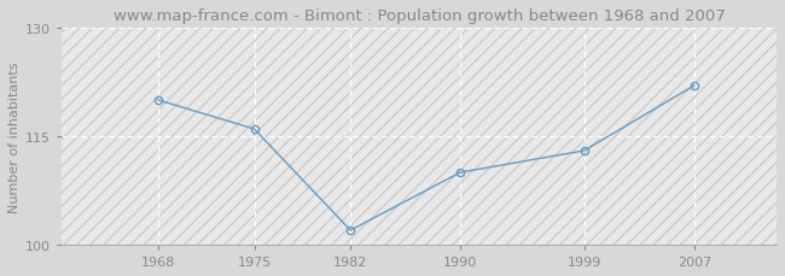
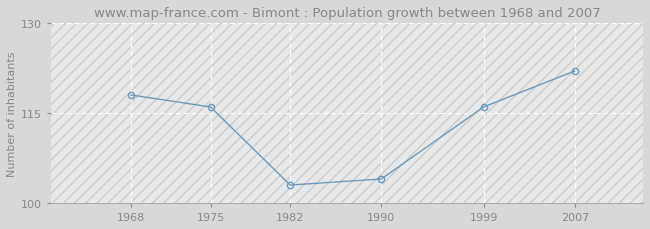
1968: 120 -> 118
1982: 102 -> 103
1990: 110 -> 104
1999: 113 -> 116
